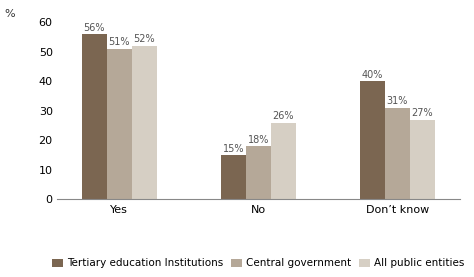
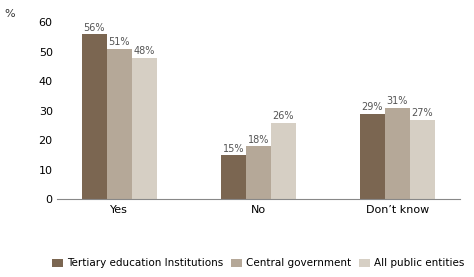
All public entities/Yes: 52% -> 48%
Tertiary education Institutions/Don’t know: 40% -> 29%
